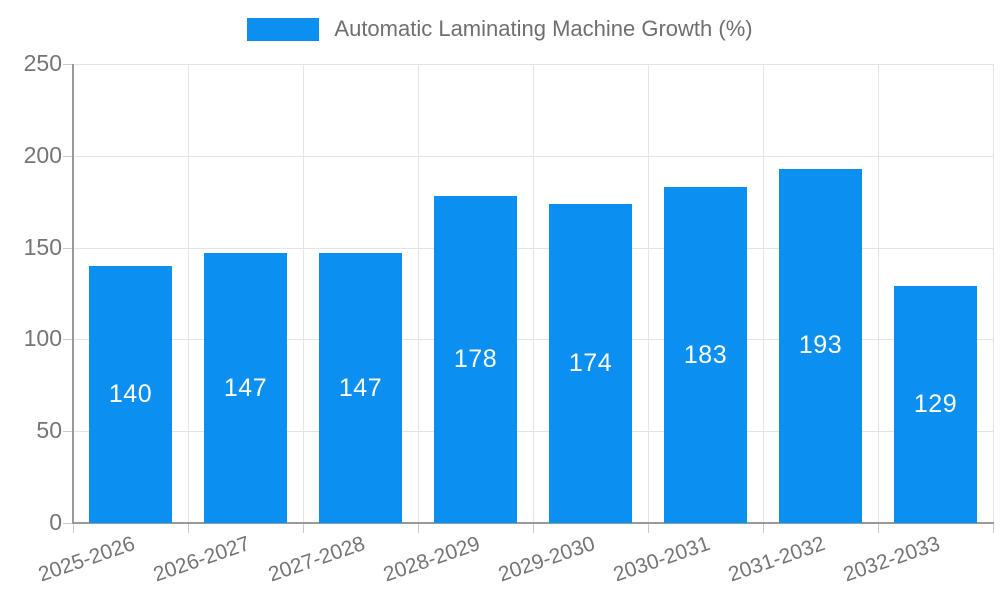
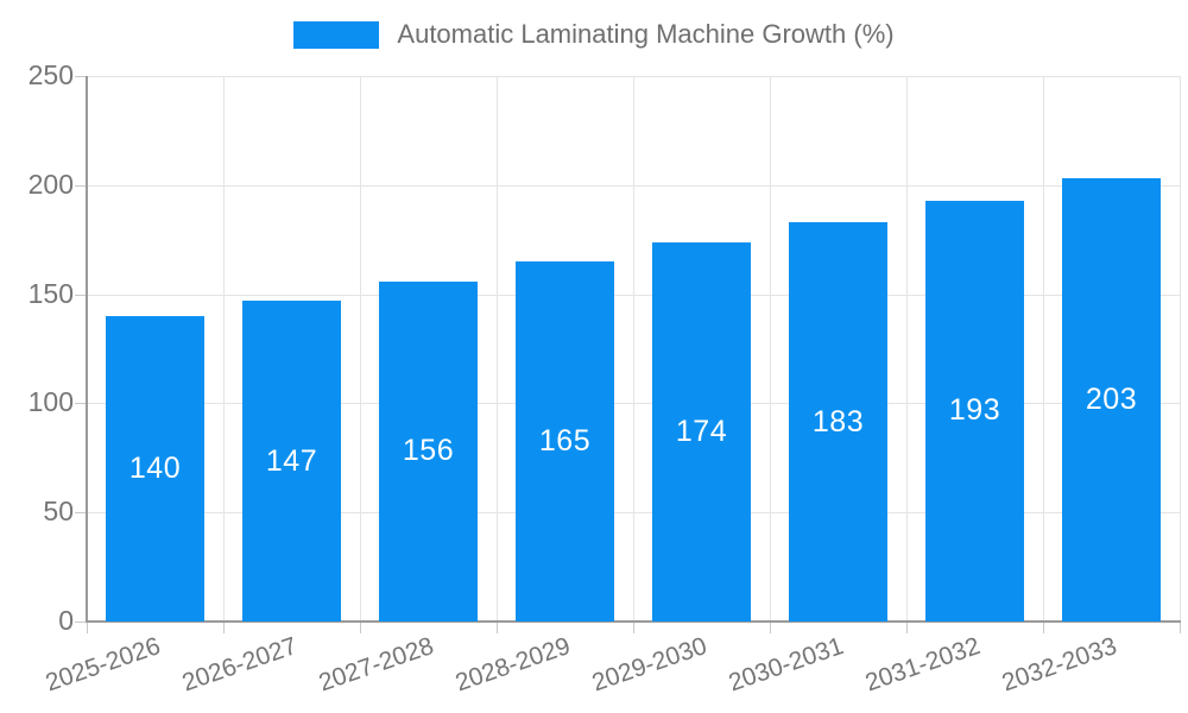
2027-2028: 147 -> 156
2028-2029: 178 -> 165
2032-2033: 129 -> 203
